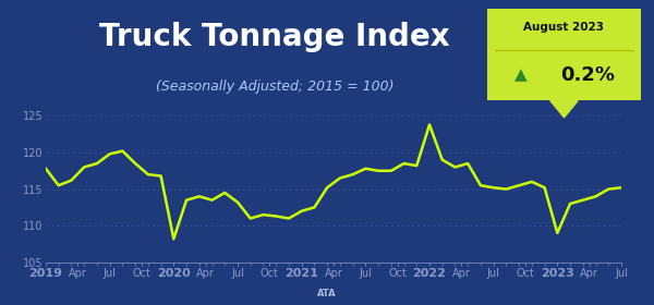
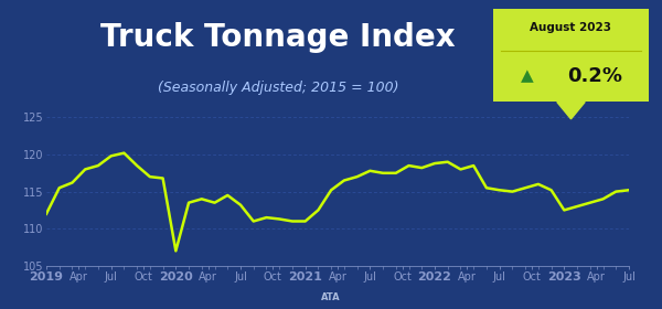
2019: 117.8 -> 112.0
2020: 108.2 -> 107.0
2021: 112.0 -> 111.0
2022: 123.8 -> 118.8
2023: 109.0 -> 112.5
